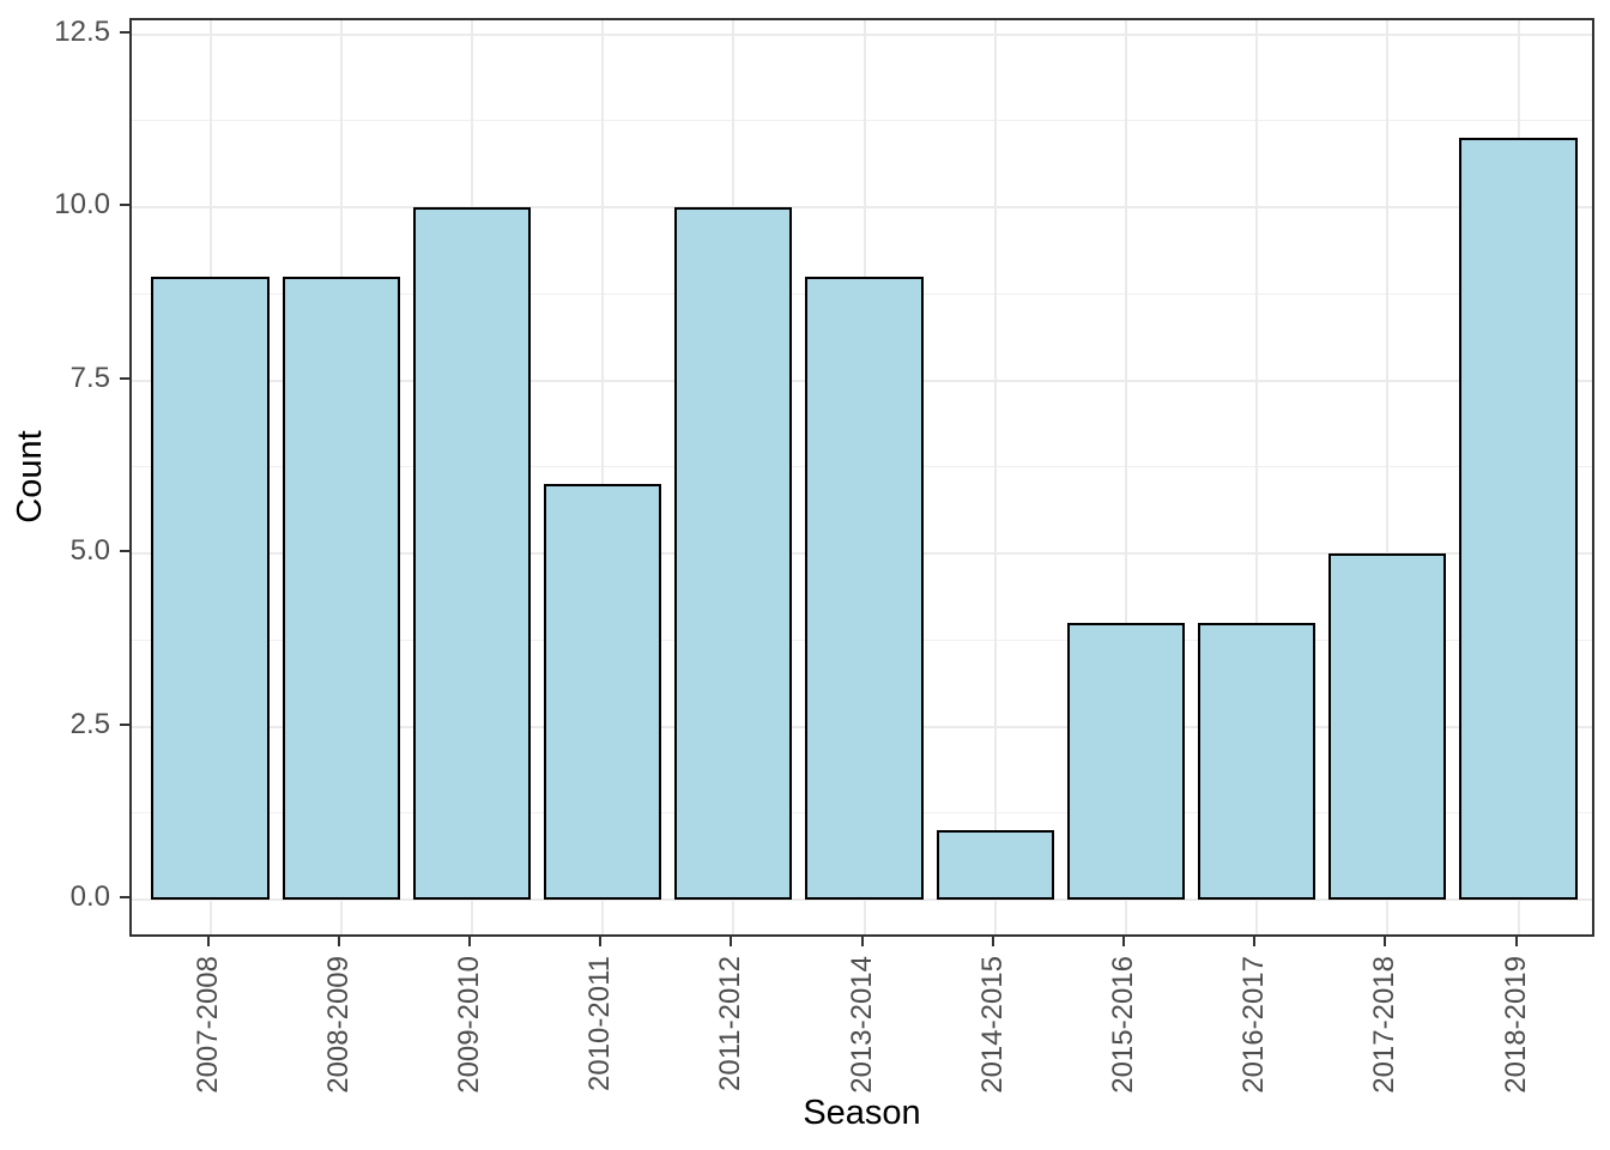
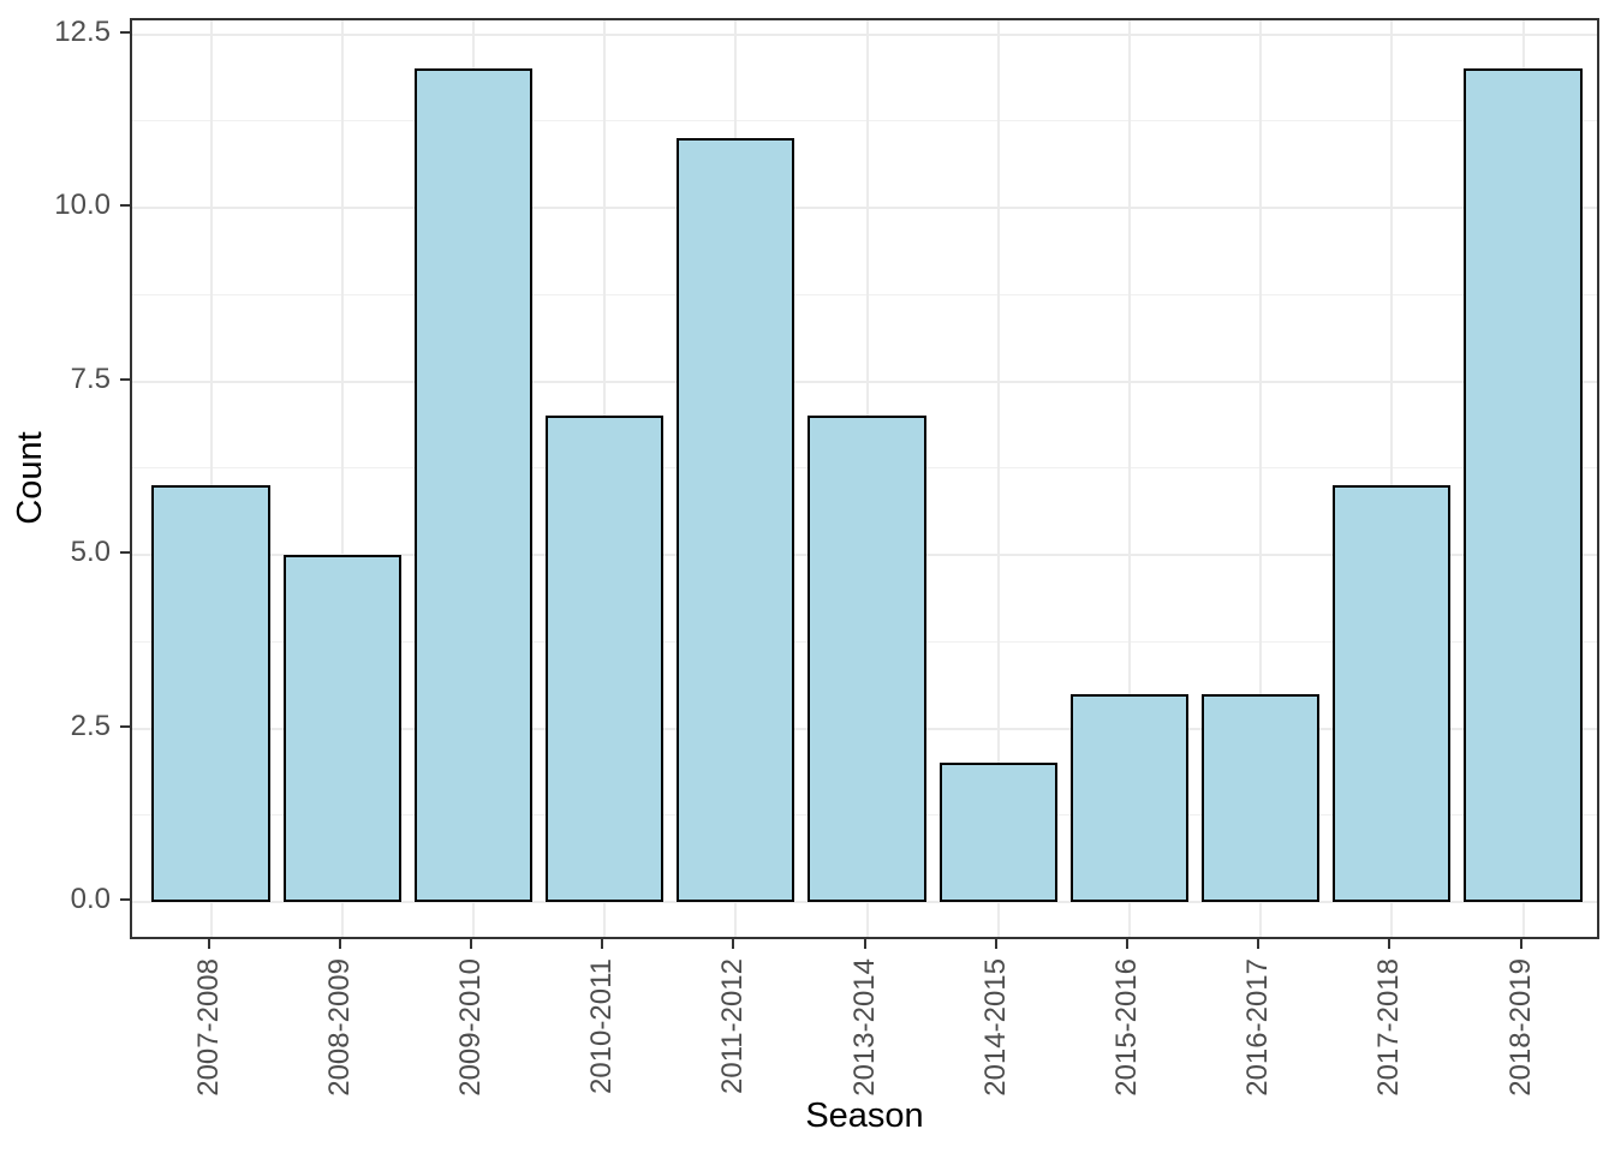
2007-2008: 9 -> 6
2008-2009: 9 -> 5
2009-2010: 10 -> 12
2010-2011: 6 -> 7
2011-2012: 10 -> 11
2013-2014: 9 -> 7
2014-2015: 1 -> 2
2015-2016: 4 -> 3
2016-2017: 4 -> 3
2017-2018: 5 -> 6
2018-2019: 11 -> 12
